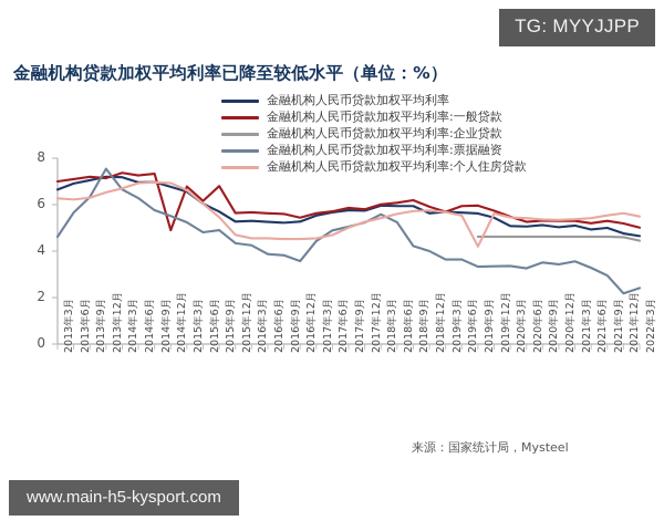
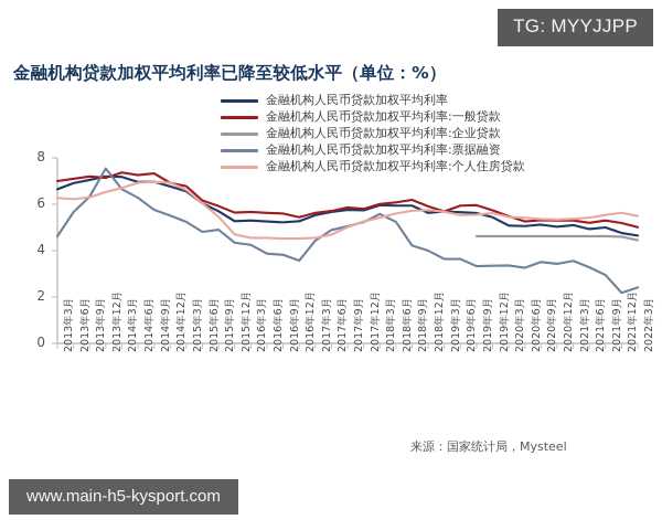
金融机构人民币贷款加权平均利率:一般贷款/2014年12月: 4.9 -> 6.9
金融机构人民币贷款加权平均利率:一般贷款/2015年9月: 6.8 -> 5.9
金融机构人民币贷款加权平均利率:个人住房贷款/2019年9月: 4.2 -> 5.5
